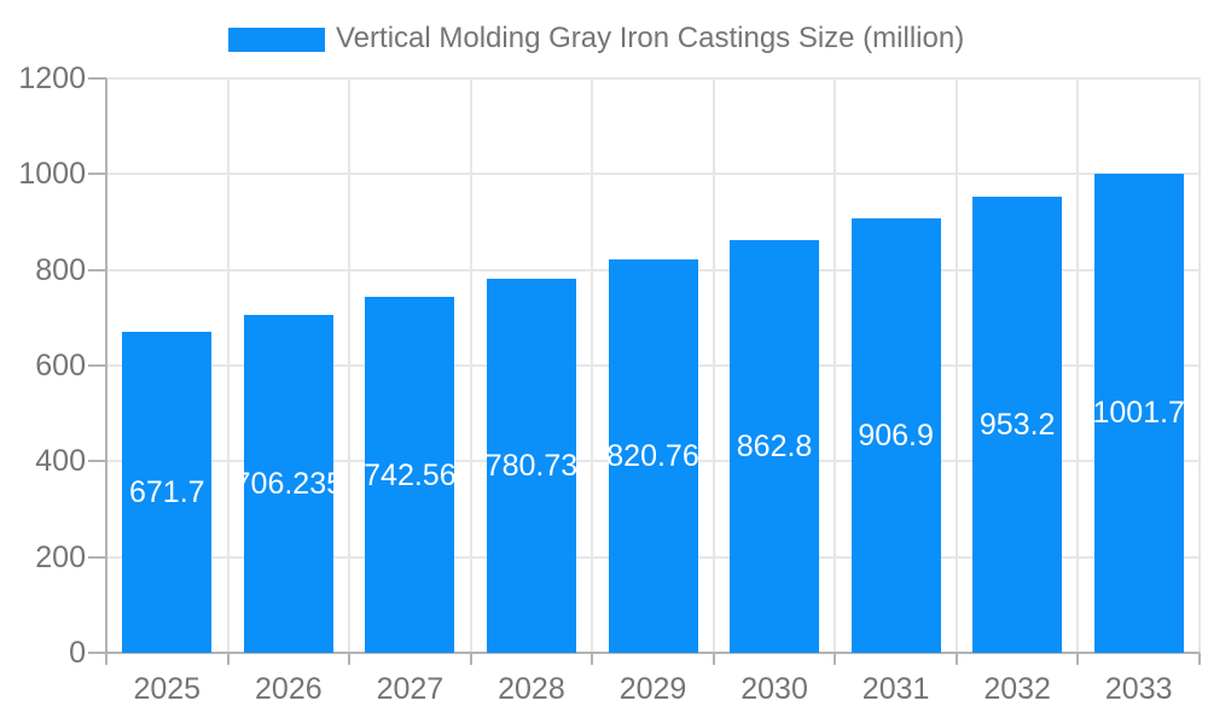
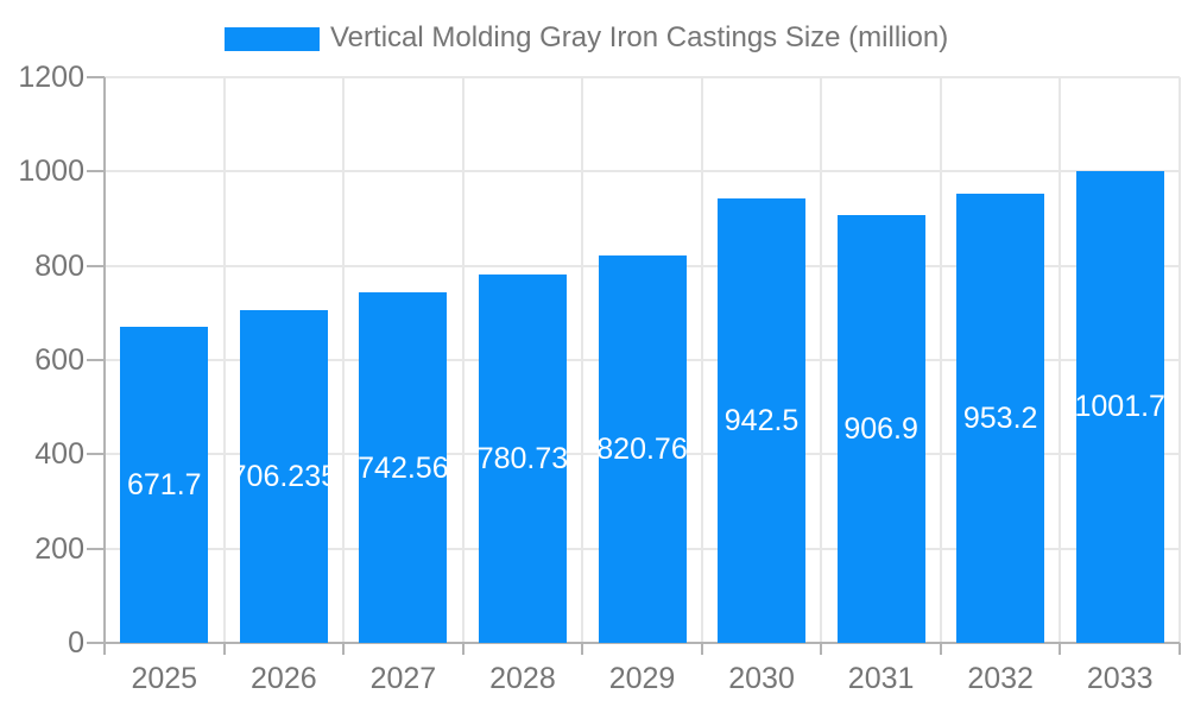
2030: 862.8 -> 942.5
